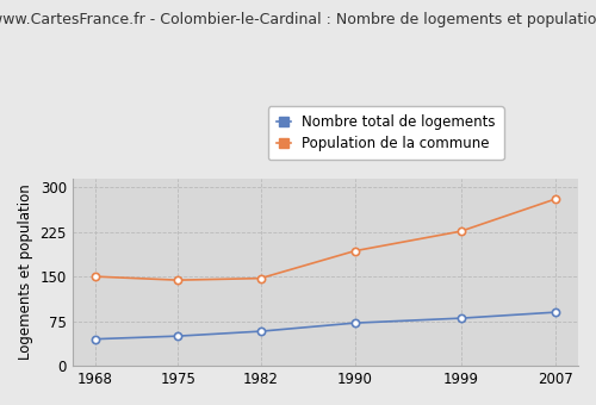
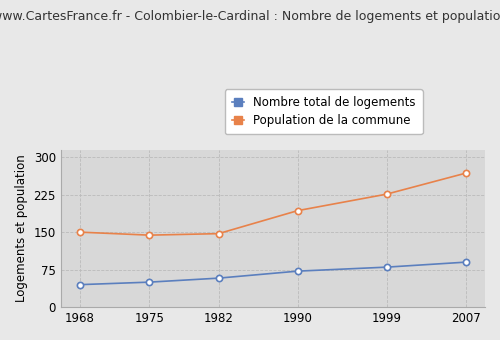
Population de la commune/2007: 280 -> 268
